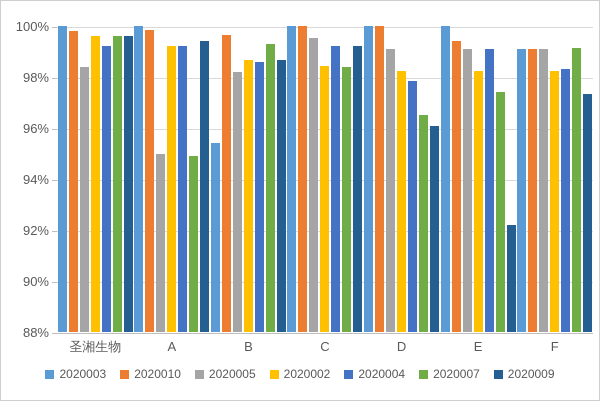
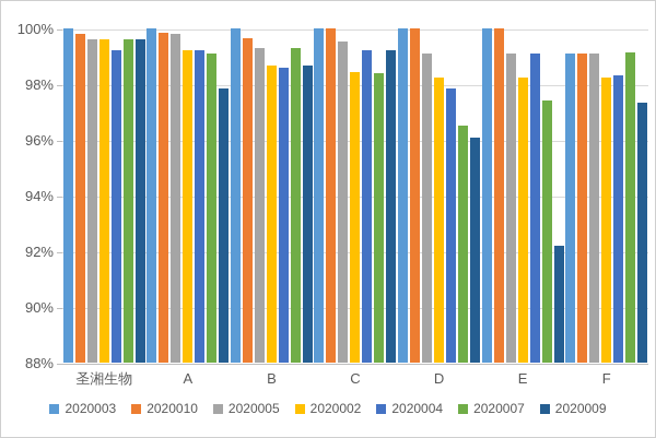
2020005/圣湘生物: 98.4% -> 99.6%
2020005/A: 95.0% -> 99.8%
2020007/A: 94.9% -> 99.1%
2020009/A: 99.4% -> 97.8%
2020003/B: 95.4% -> 100.0%
2020005/B: 98.2% -> 99.3%
2020010/E: 99.4% -> 100.0%
